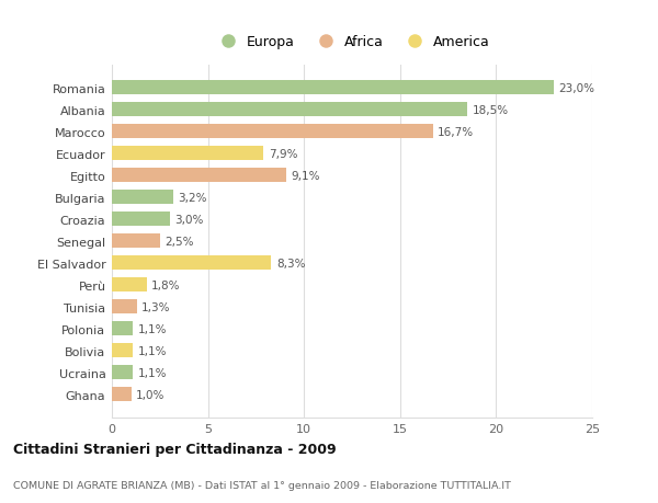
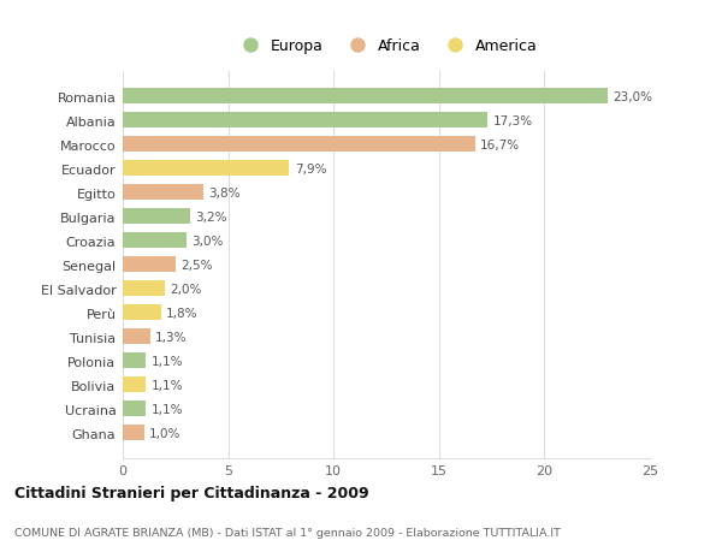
Albania: 18,5% -> 17,3%
Egitto: 9,1% -> 3,8%
El Salvador: 8,3% -> 2,0%
